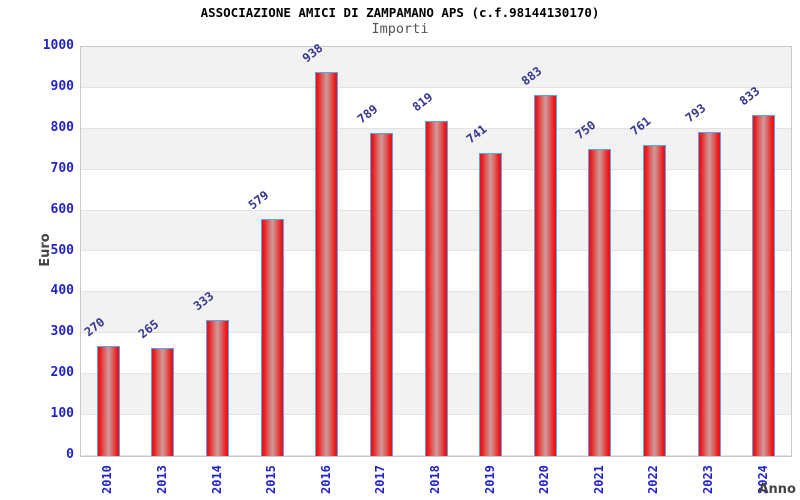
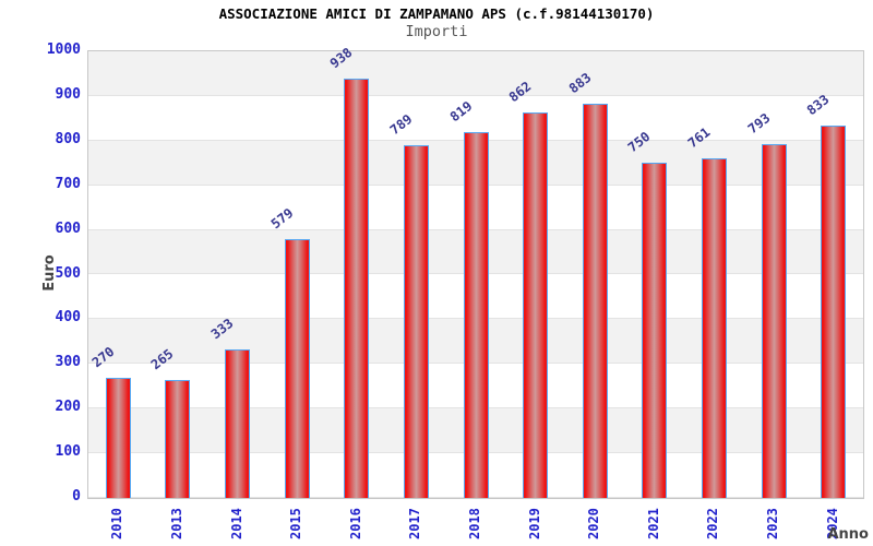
2019: 741 -> 862
